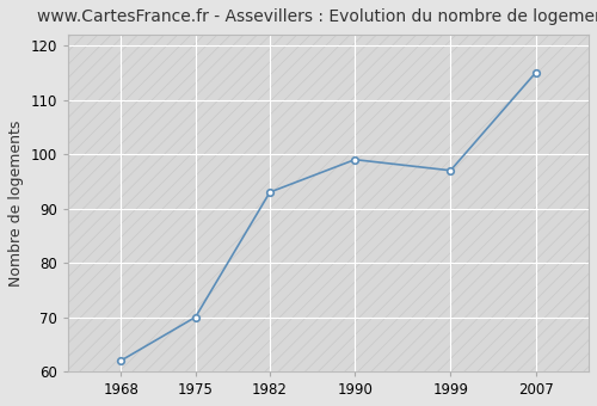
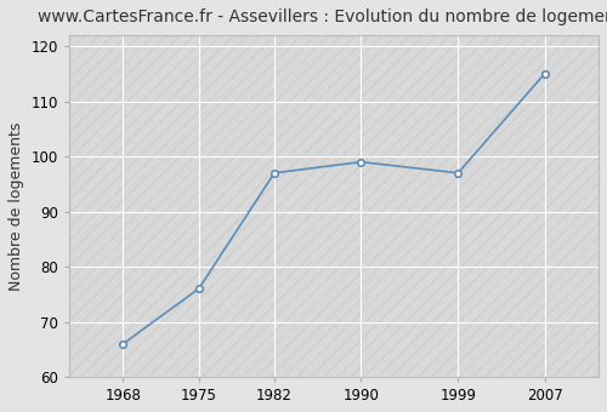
1968: 62 -> 66
1975: 70 -> 76
1982: 93 -> 97
